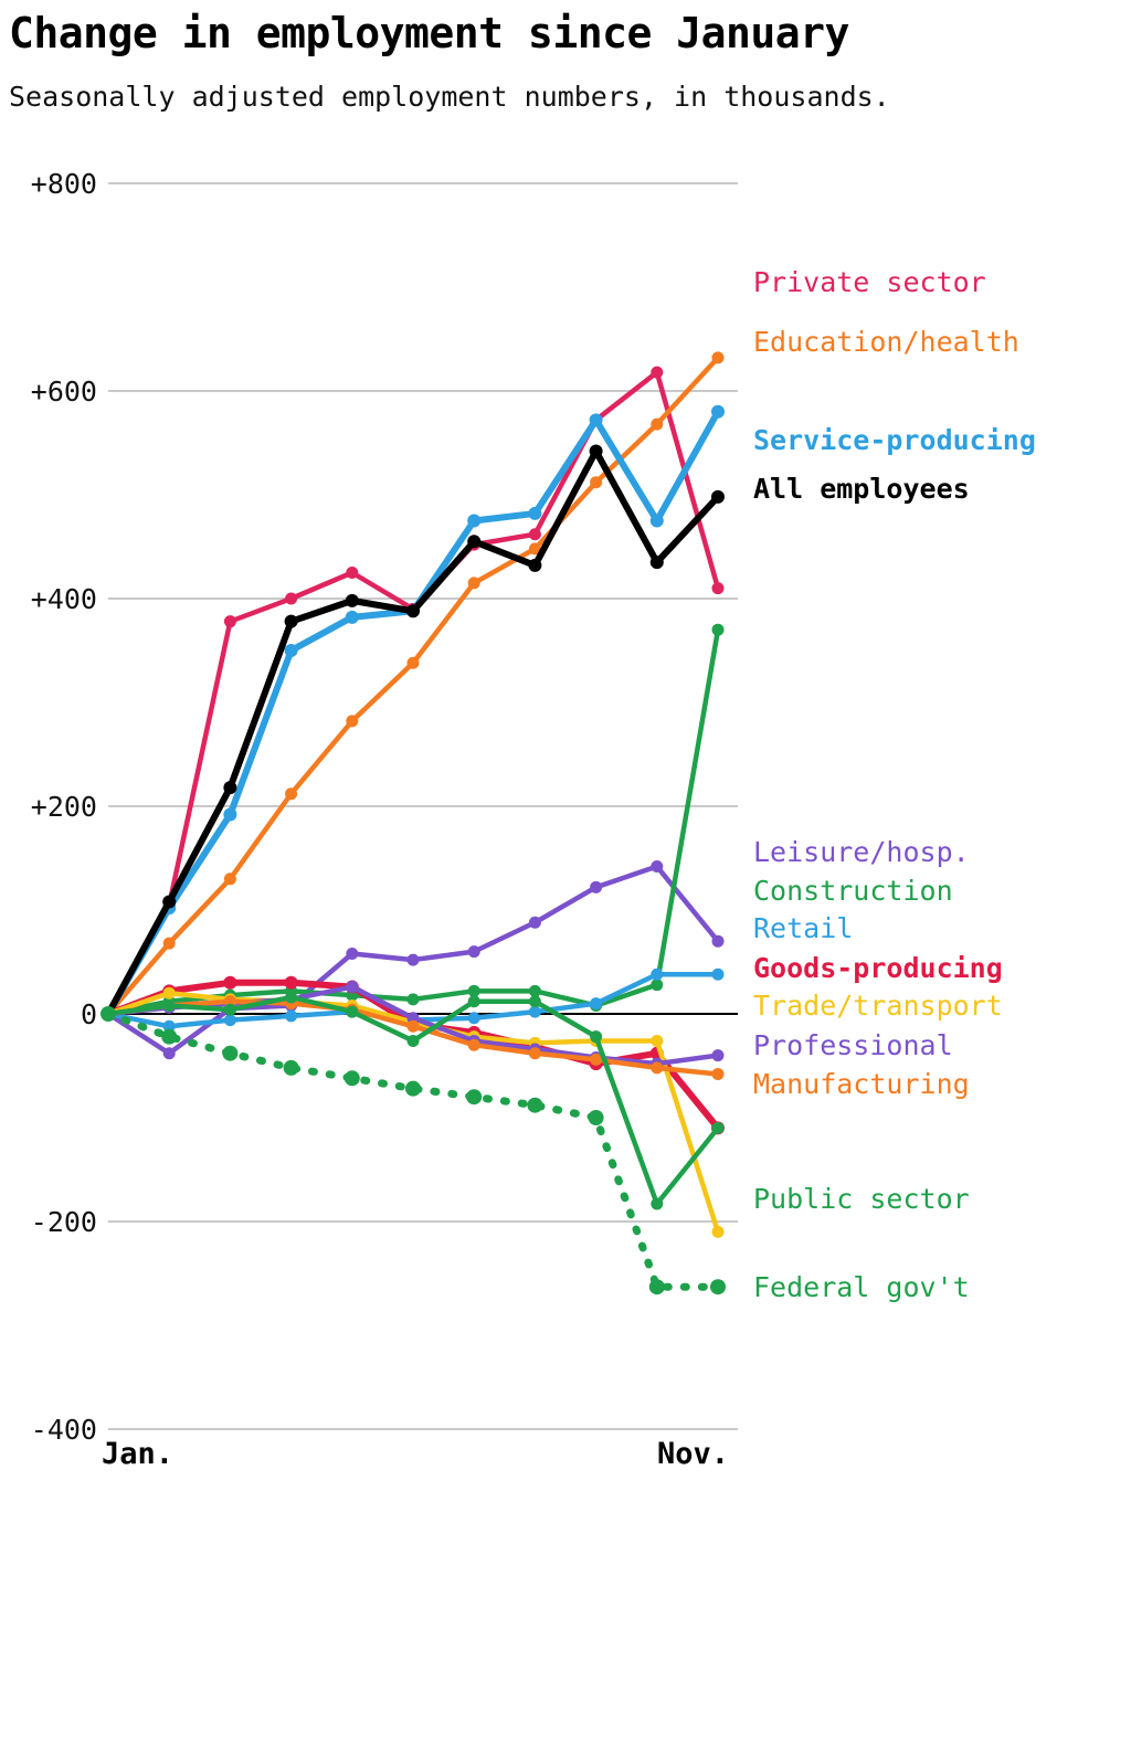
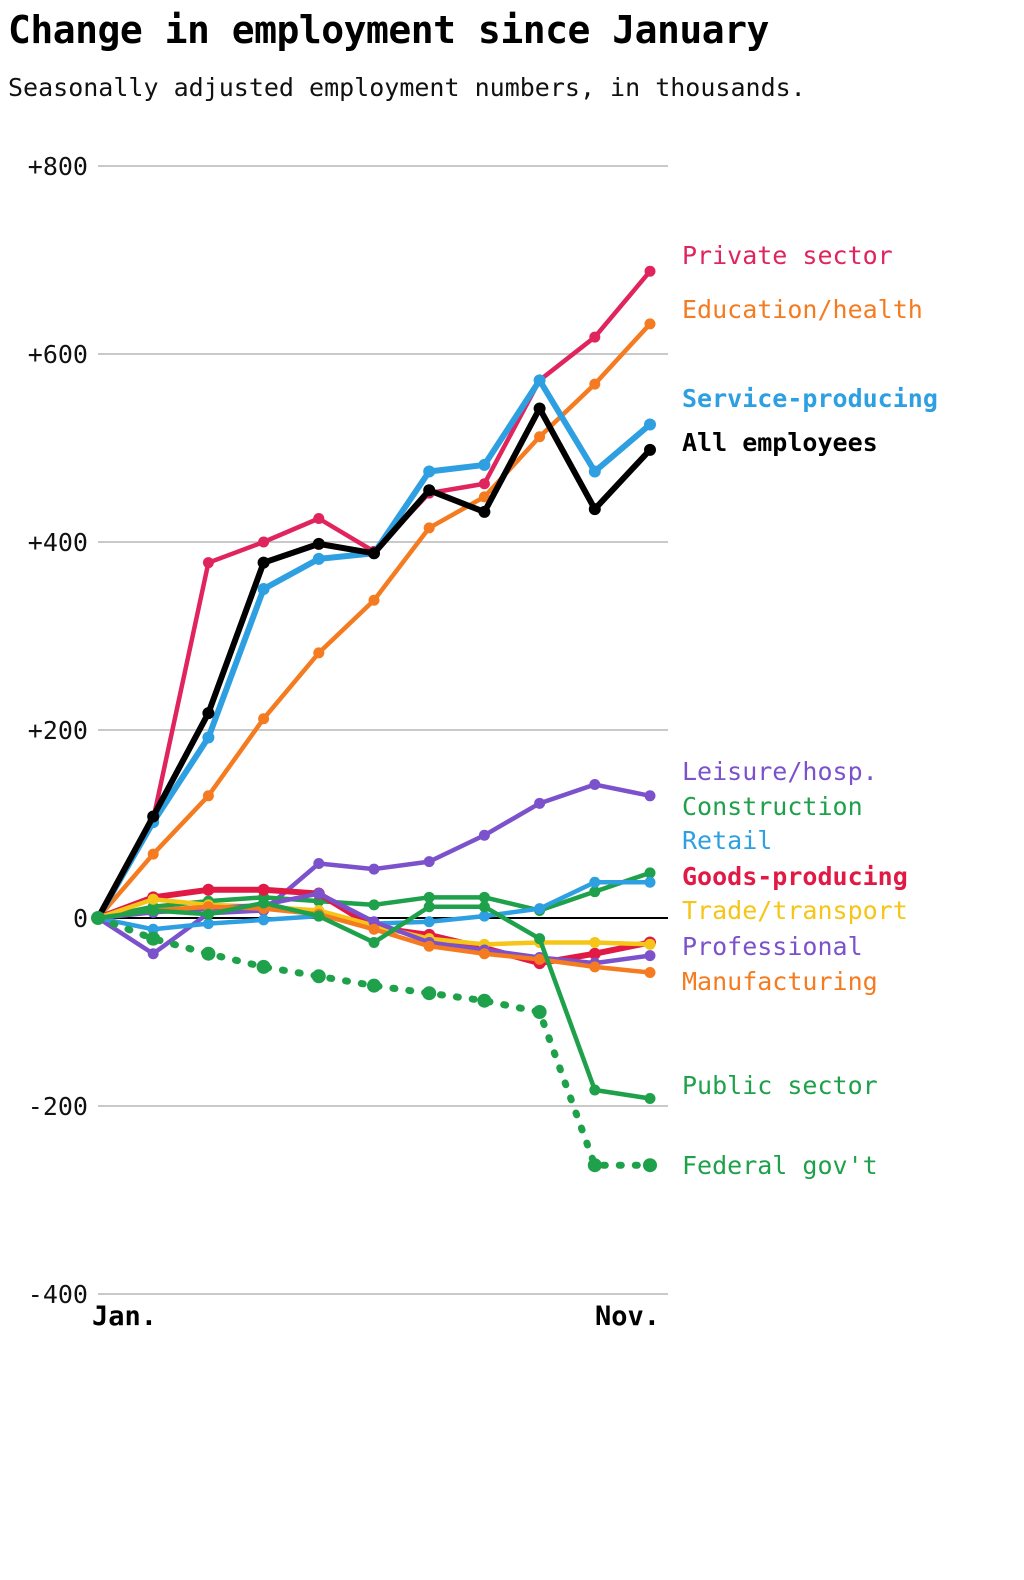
Private sector/Nov.: 410 -> 690
Service-producing/Nov.: 580 -> 520
Leisure/hosp./Nov.: 70 -> 130
Construction/Nov.: 370 -> 50
Goods-producing/Nov.: -110 -> -30
Trade/transport/Nov.: -210 -> -30
Public sector/Nov.: -110 -> -190
